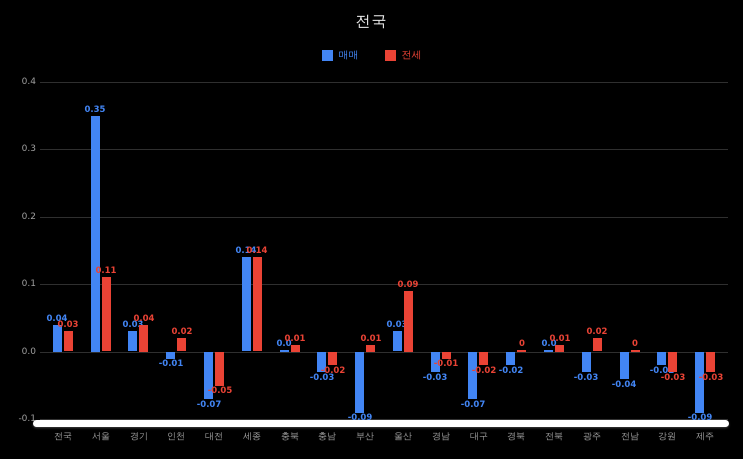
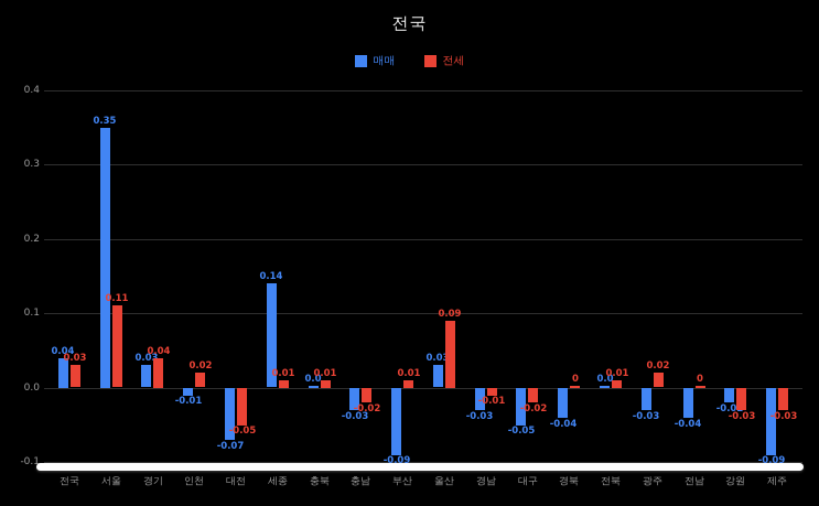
전세/세종: 0.14 -> 0.01
매매/대구: -0.07 -> -0.05
매매/경북: -0.02 -> -0.04
